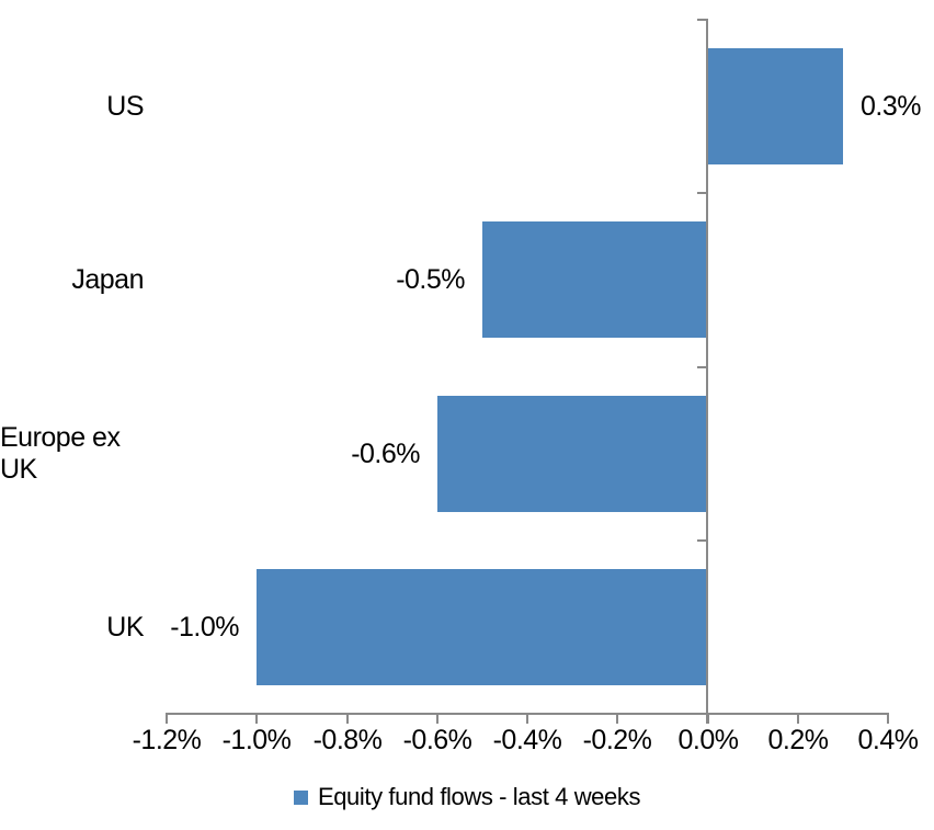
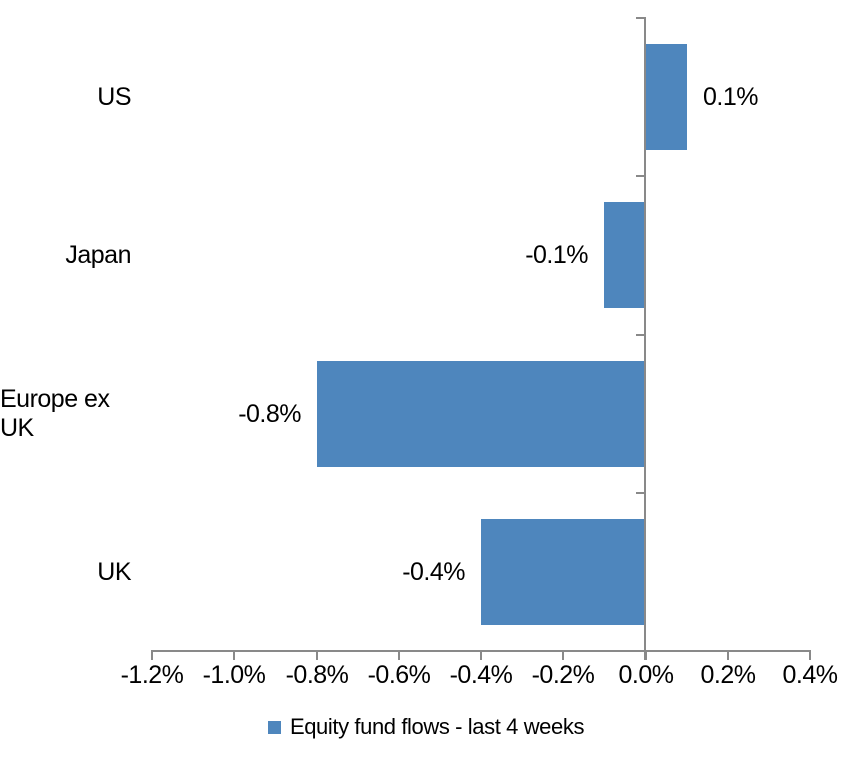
US: 0.3% -> 0.1%
Japan: -0.5% -> -0.1%
Europe ex UK: -0.6% -> -0.8%
UK: -1.0% -> -0.4%
